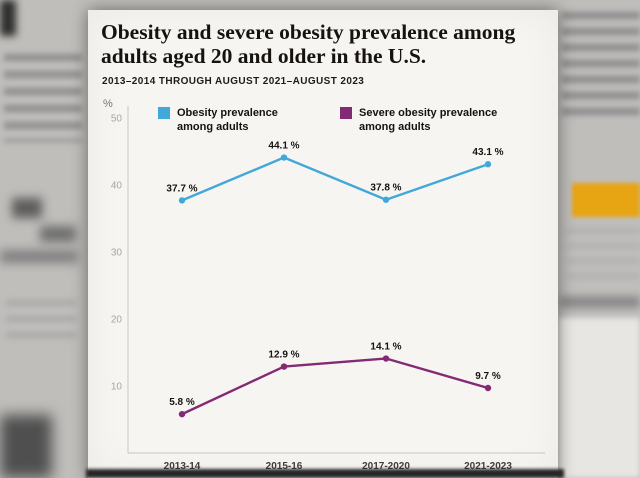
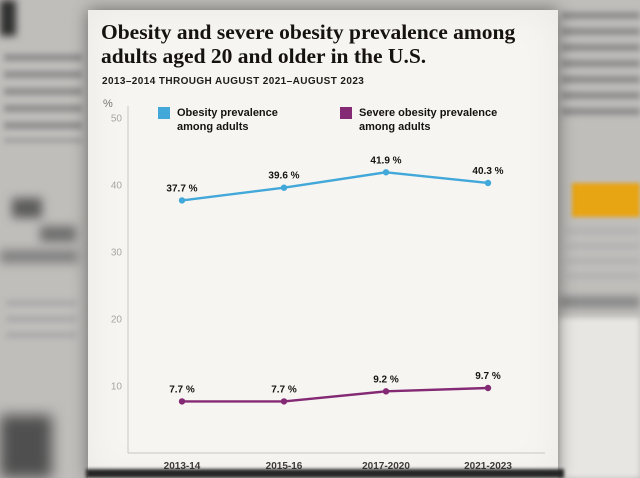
Severe obesity prevalence among adults/2013-14: 5.8 -> 7.7
Obesity prevalence among adults/2015-16: 44.1 -> 39.6
Severe obesity prevalence among adults/2015-16: 12.9 -> 7.7
Obesity prevalence among adults/2017-2020: 37.8 -> 41.9
Severe obesity prevalence among adults/2017-2020: 14.1 -> 9.2
Obesity prevalence among adults/2021-2023: 43.1 -> 40.3
